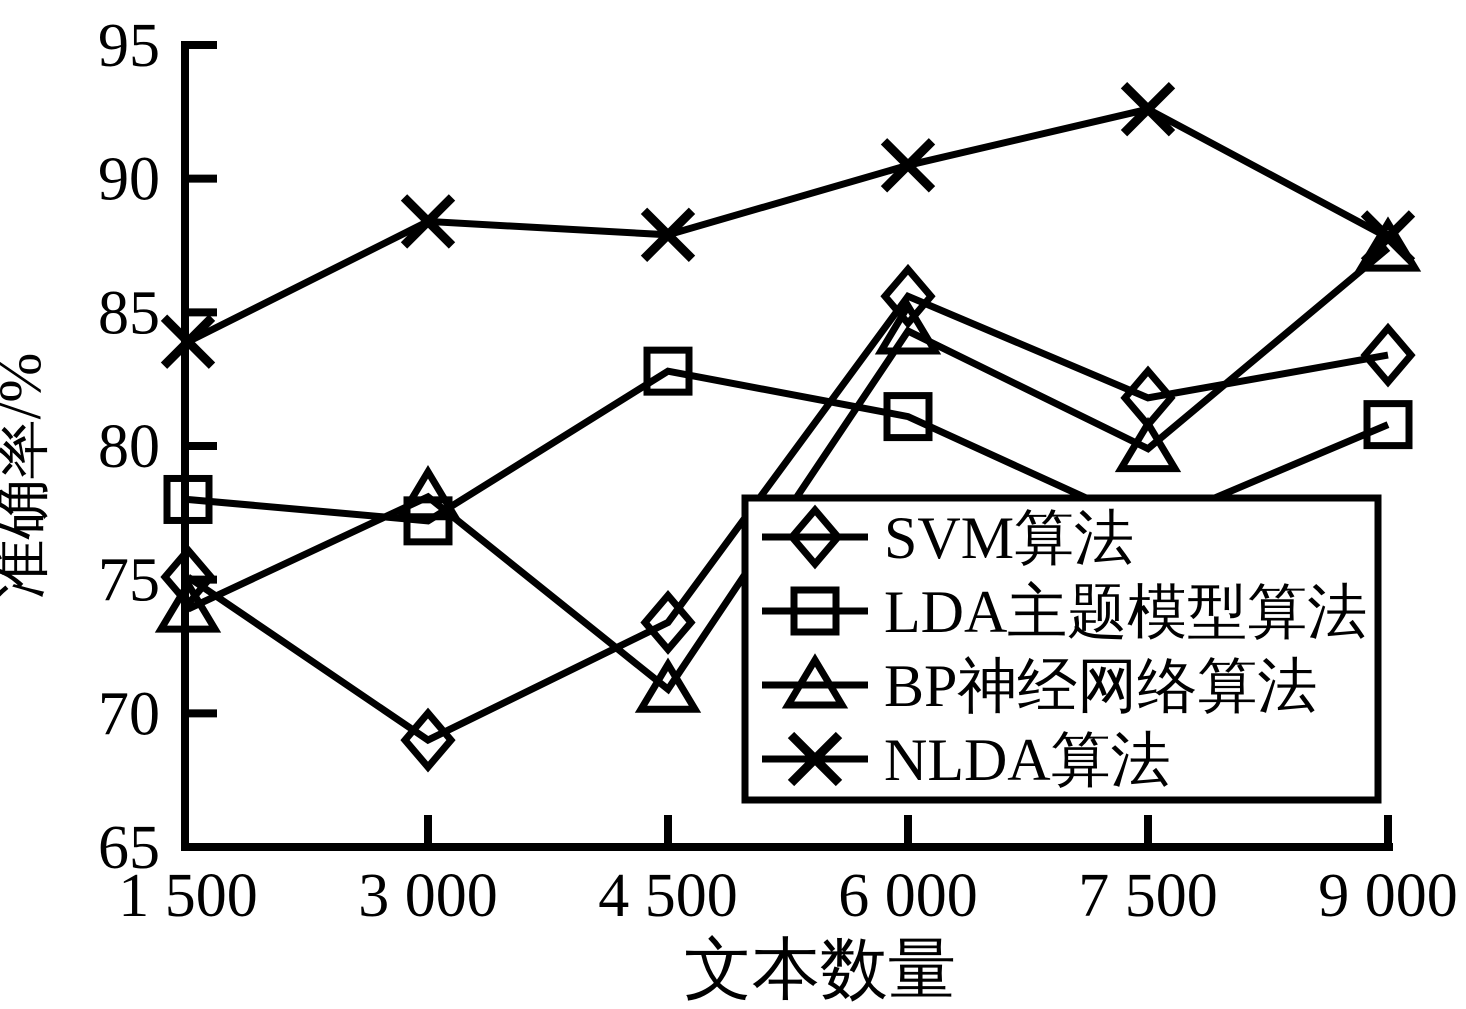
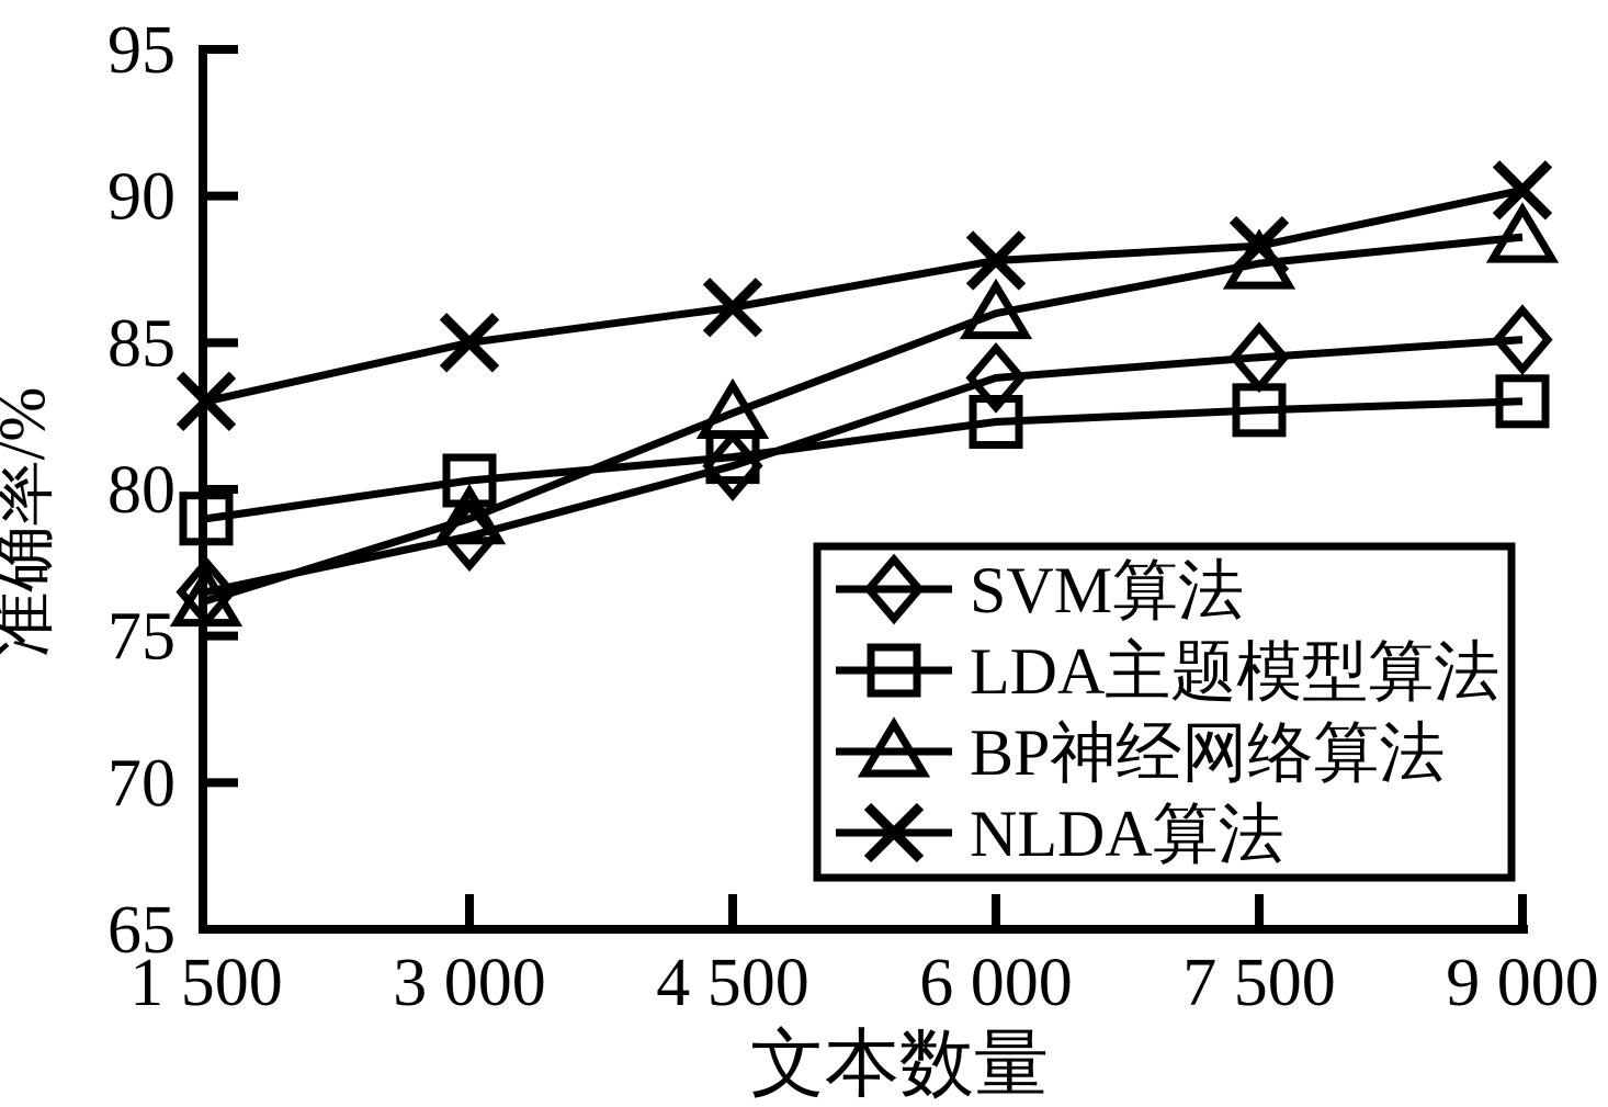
SVM算法/1500: 75.1 -> 76.5
LDA主题模型算法/1500: 78.0 -> 79.0
BP神经网络算法/1500: 73.9 -> 76.2
NLDA算法/1500: 83.9 -> 83.0
SVM算法/3000: 69.0 -> 78.4
LDA主题模型算法/3000: 77.2 -> 80.3
BP神经网络算法/3000: 78.1 -> 79.0
NLDA算法/3000: 88.4 -> 85.0
SVM算法/4500: 73.4 -> 80.8
LDA主题模型算法/4500: 82.8 -> 81.1
BP神经网络算法/4500: 70.9 -> 82.6
NLDA算法/4500: 87.9 -> 86.2
SVM算法/6000: 85.6 -> 83.8
LDA主题模型算法/6000: 81.1 -> 82.3
BP神经网络算法/6000: 84.3 -> 86.0
NLDA算法/6000: 90.5 -> 87.8
SVM算法/7500: 81.8 -> 84.5
LDA主题模型算法/7500: 77.0 -> 82.7
BP神经网络算法/7500: 79.9 -> 87.7
NLDA算法/7500: 92.6 -> 88.3
SVM算法/9000: 83.4 -> 85.1
LDA主题模型算法/9000: 80.8 -> 83.0
BP神经网络算法/9000: 87.4 -> 88.6
NLDA算法/9000: 87.8 -> 90.2
